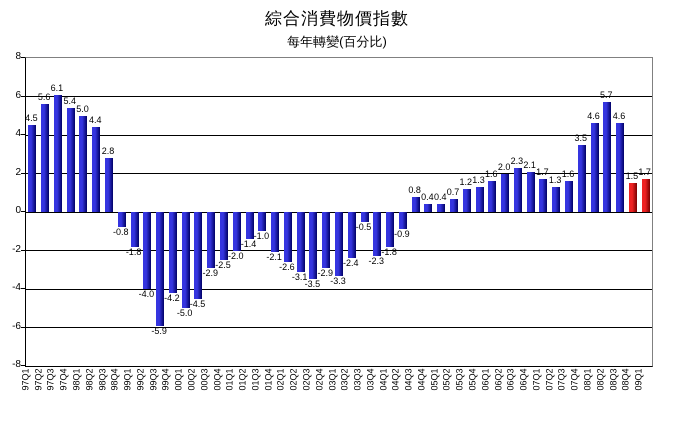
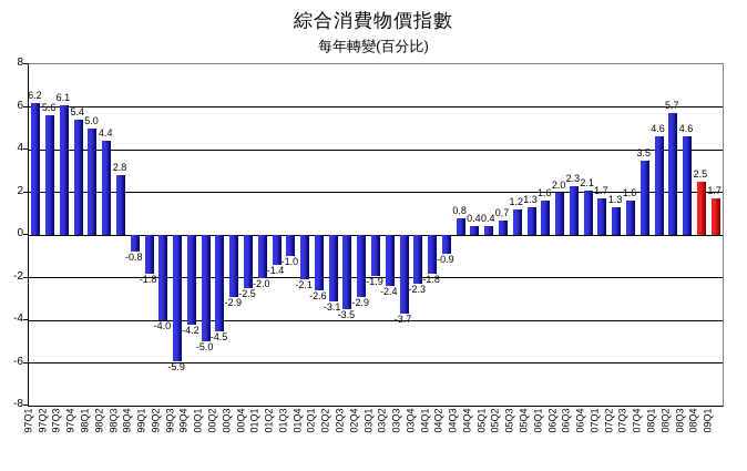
97Q1: 4.5 -> 6.2
03Q1: -3.3 -> -1.9
03Q3: -0.5 -> -3.7
08Q4: 1.5 -> 2.5
